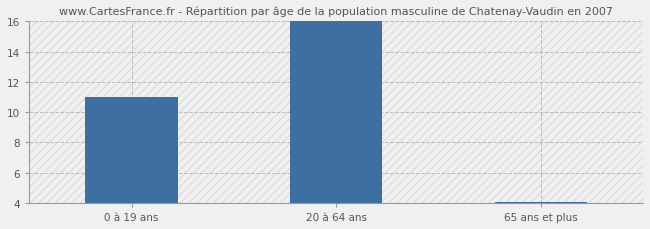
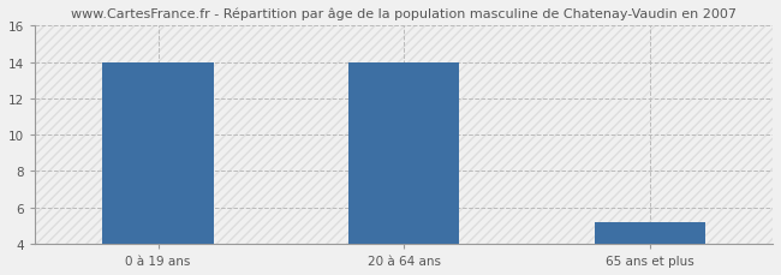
0 à 19 ans: 11.0 -> 14.0
20 à 64 ans: 16.0 -> 14.0
65 ans et plus: 4.1 -> 5.2
